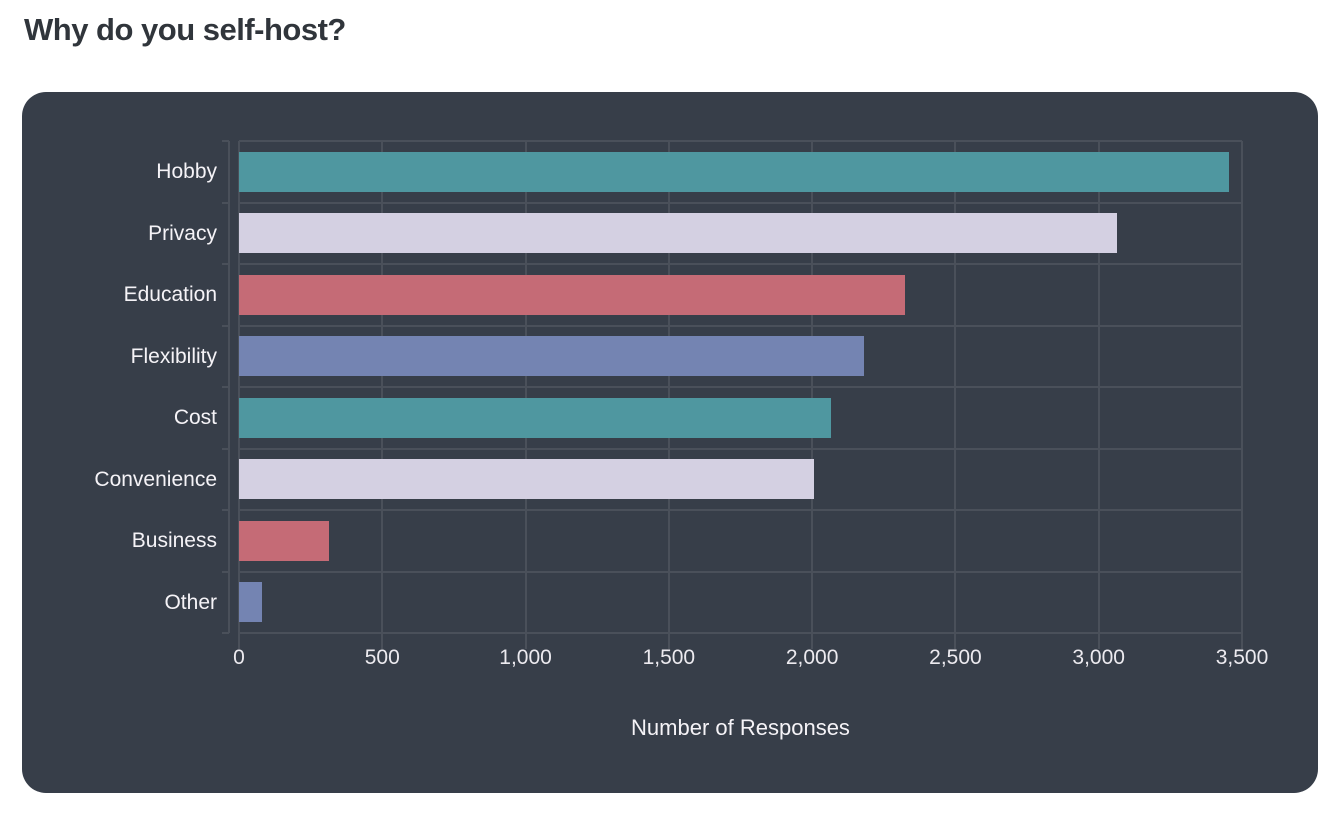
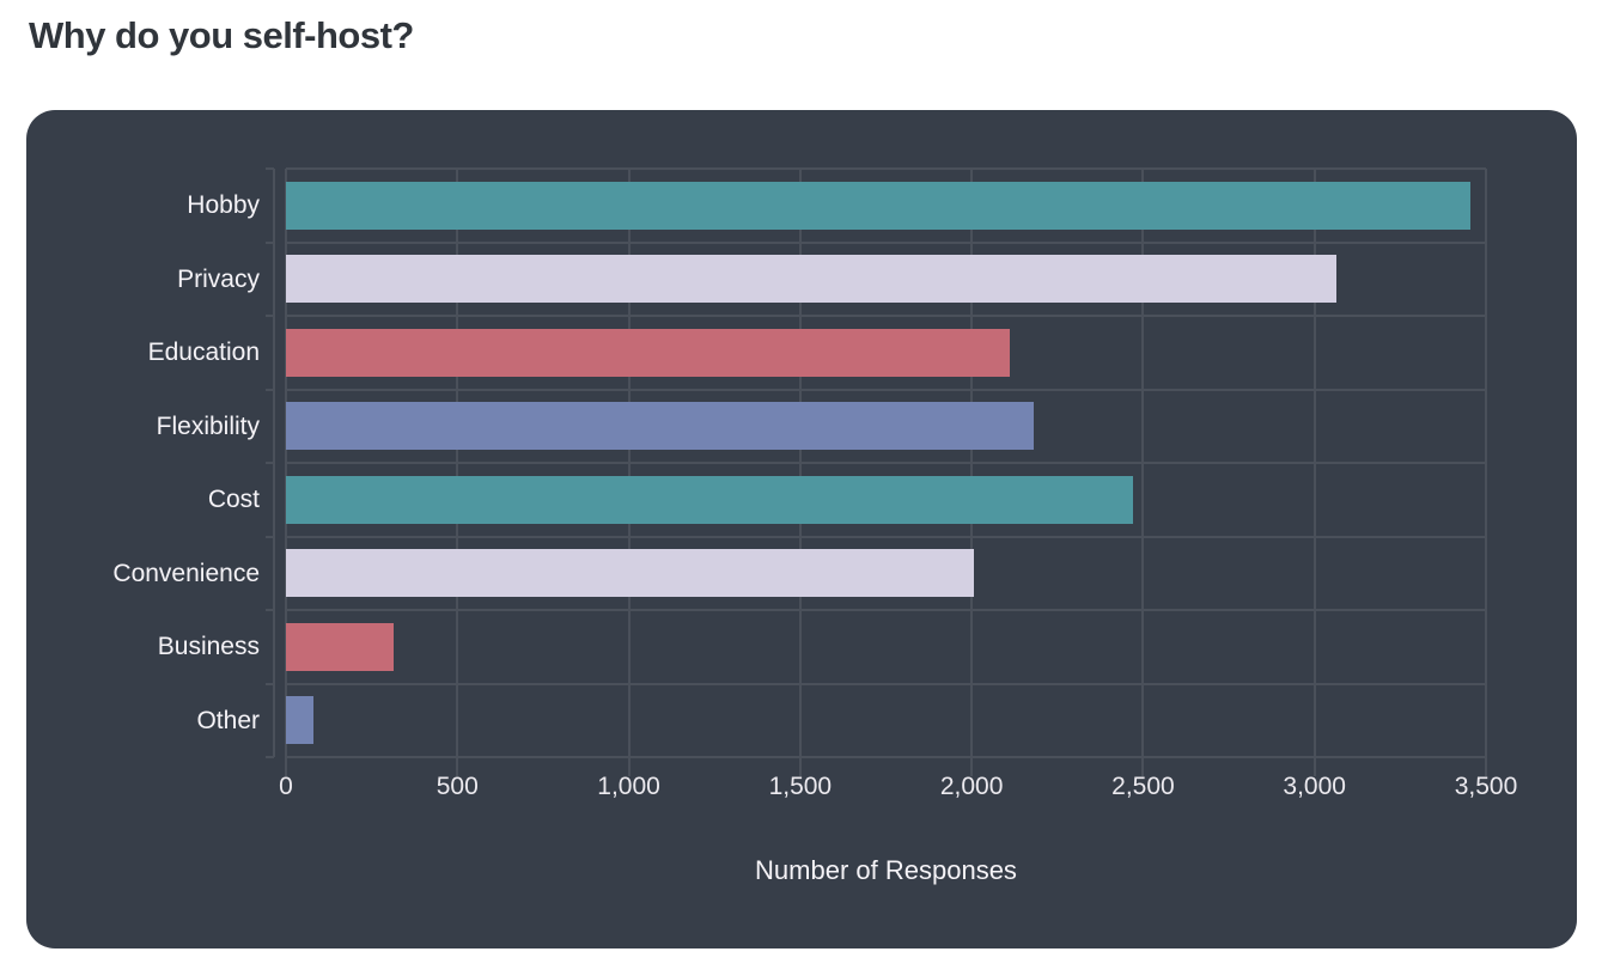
Education: 2320 -> 2110
Cost: 2060 -> 2470
